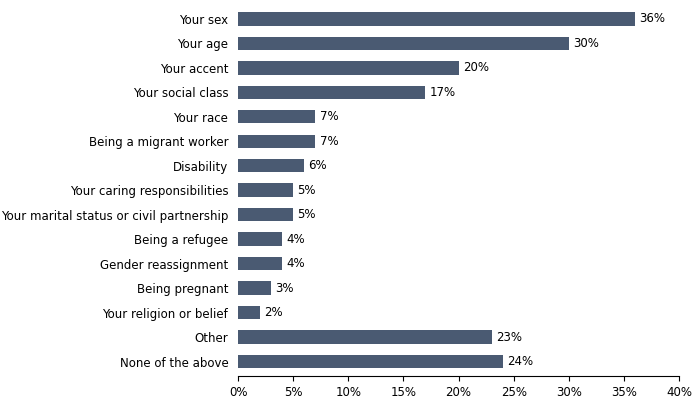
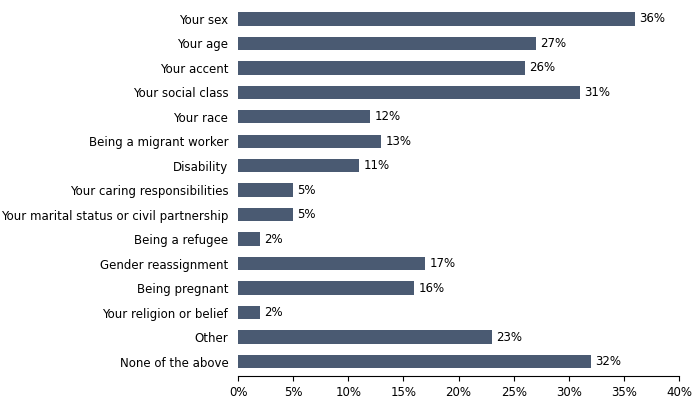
Your age: 30% -> 27%
Your accent: 20% -> 26%
Your social class: 17% -> 31%
Your race: 7% -> 12%
Being a migrant worker: 7% -> 13%
Disability: 6% -> 11%
Being a refugee: 4% -> 2%
Gender reassignment: 4% -> 17%
Being pregnant: 3% -> 16%
None of the above: 24% -> 32%
